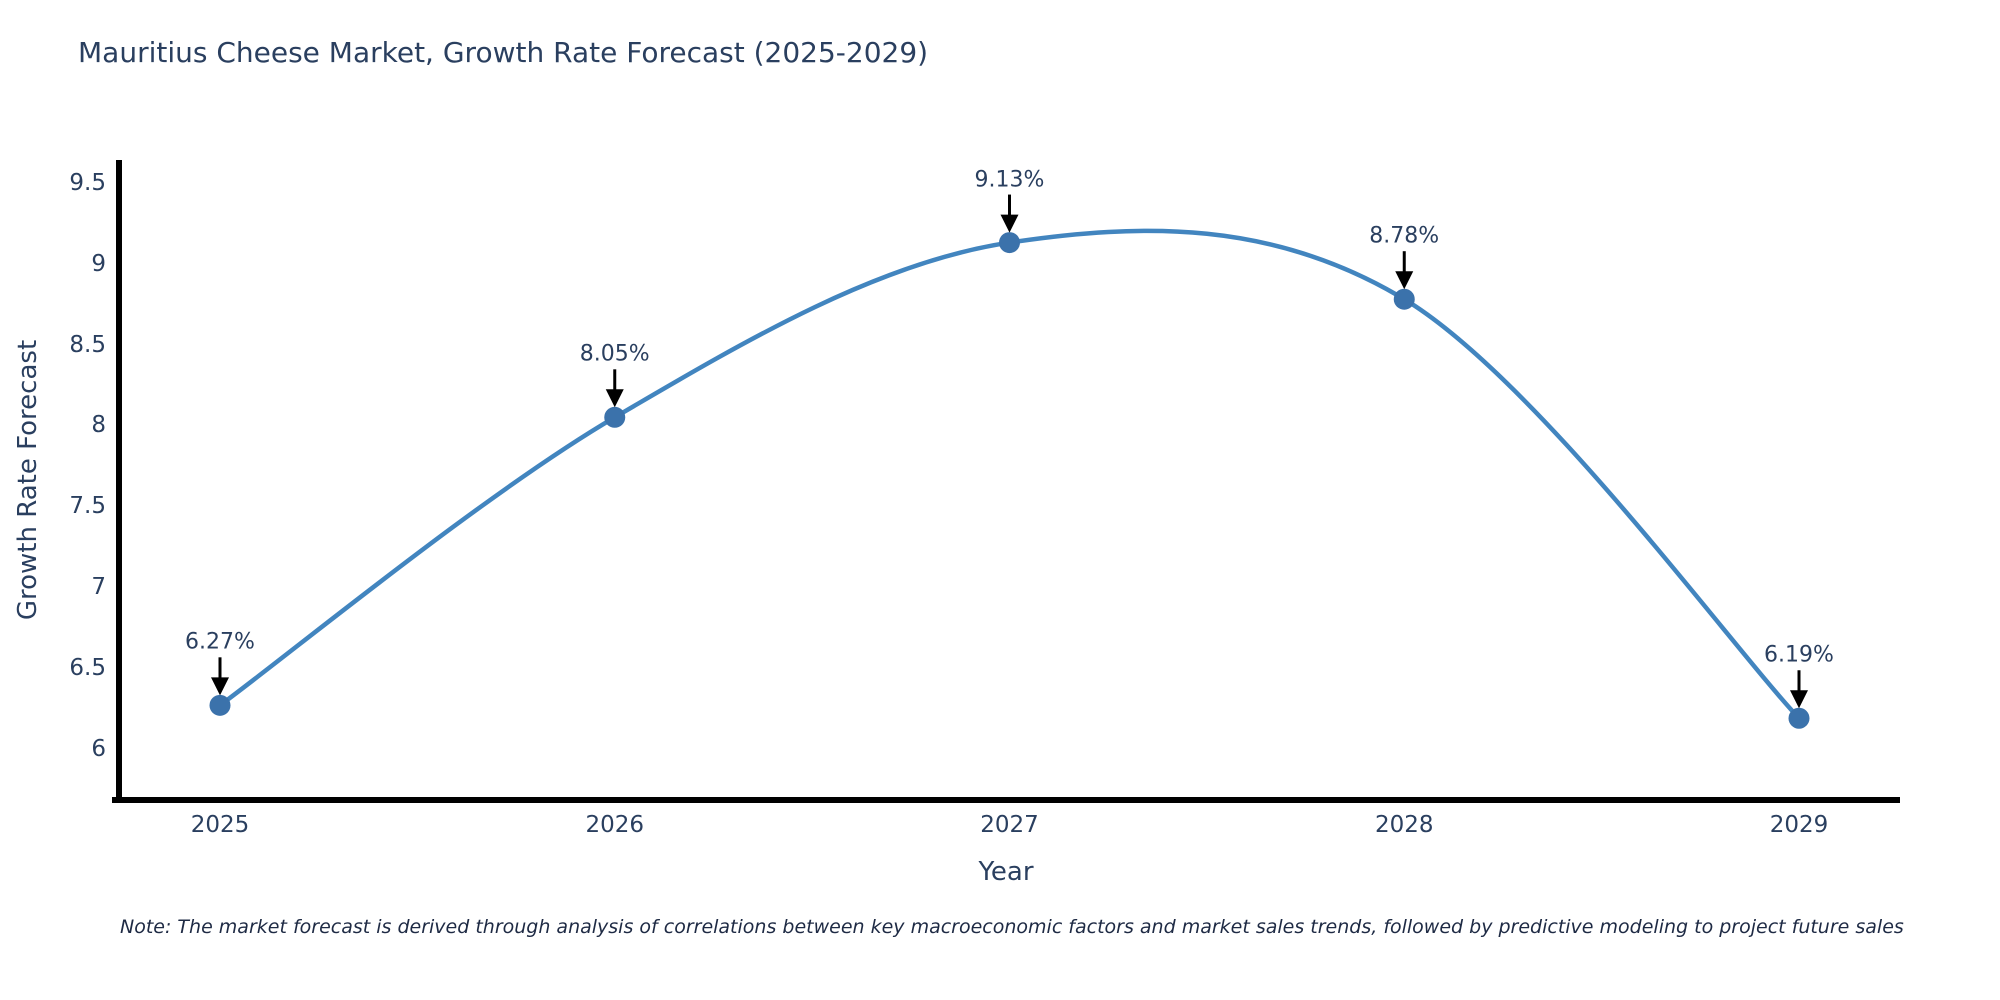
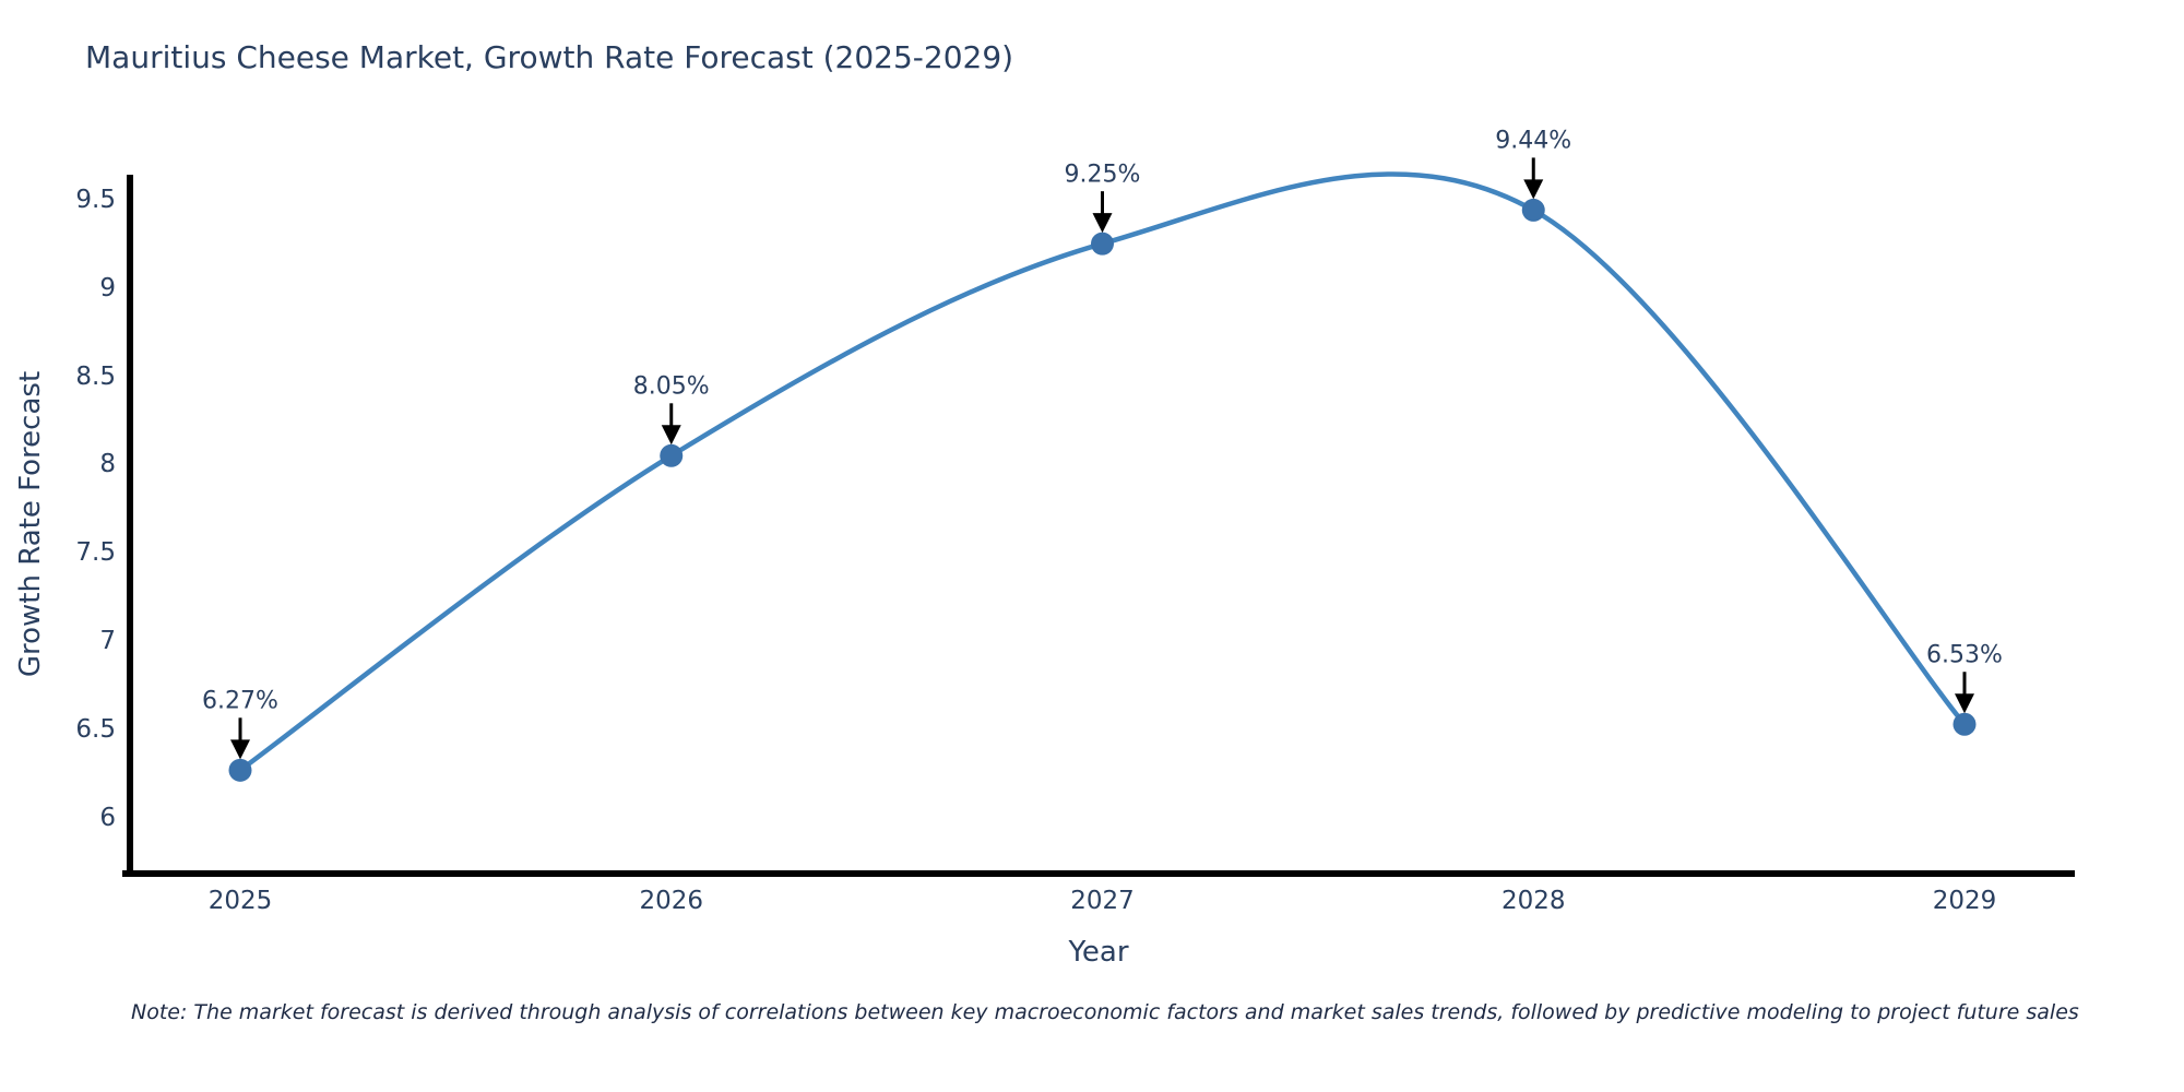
2027: 9.13% -> 9.25%
2028: 8.78% -> 9.44%
2029: 6.19% -> 6.53%
